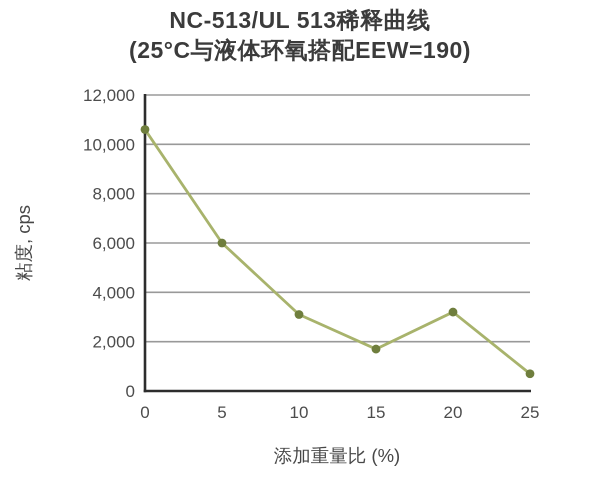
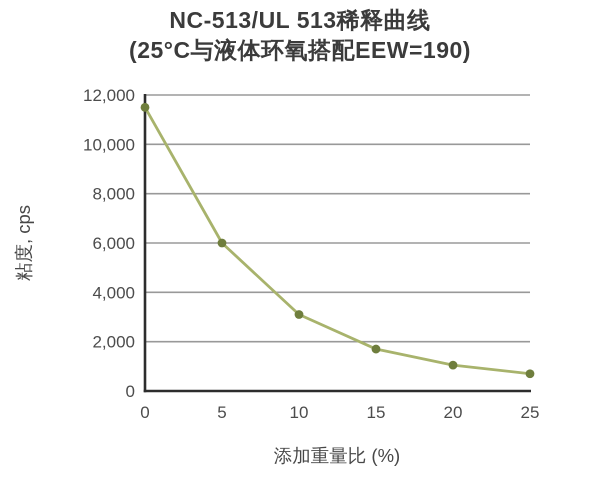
0: 10600 -> 11500
20: 3200 -> 1000
